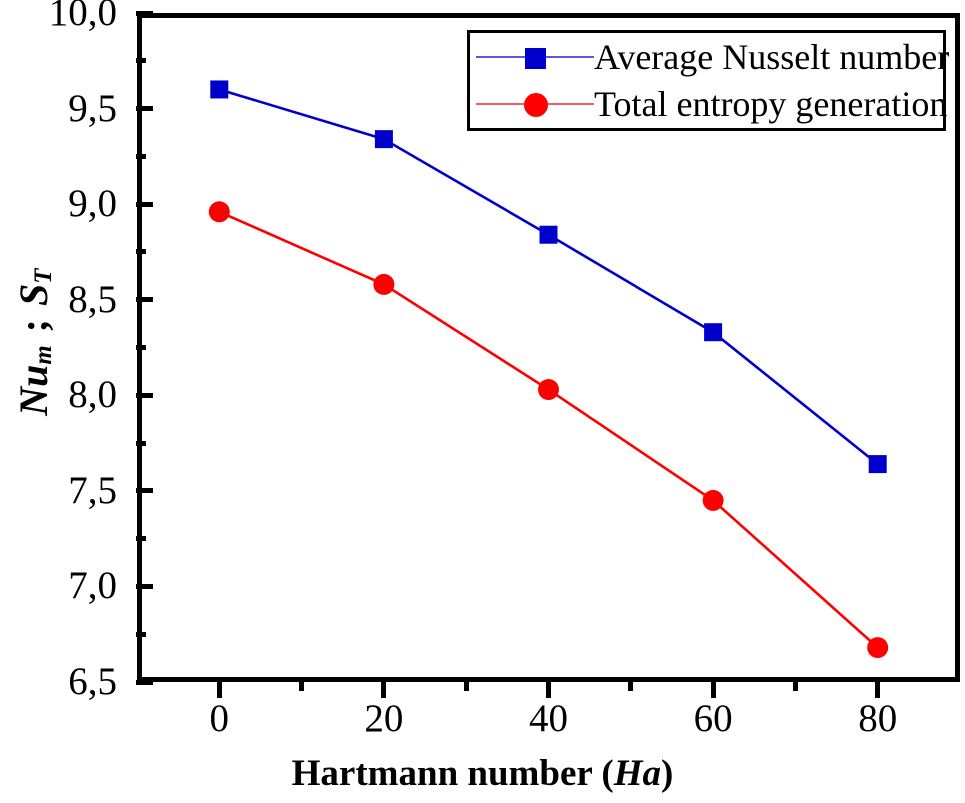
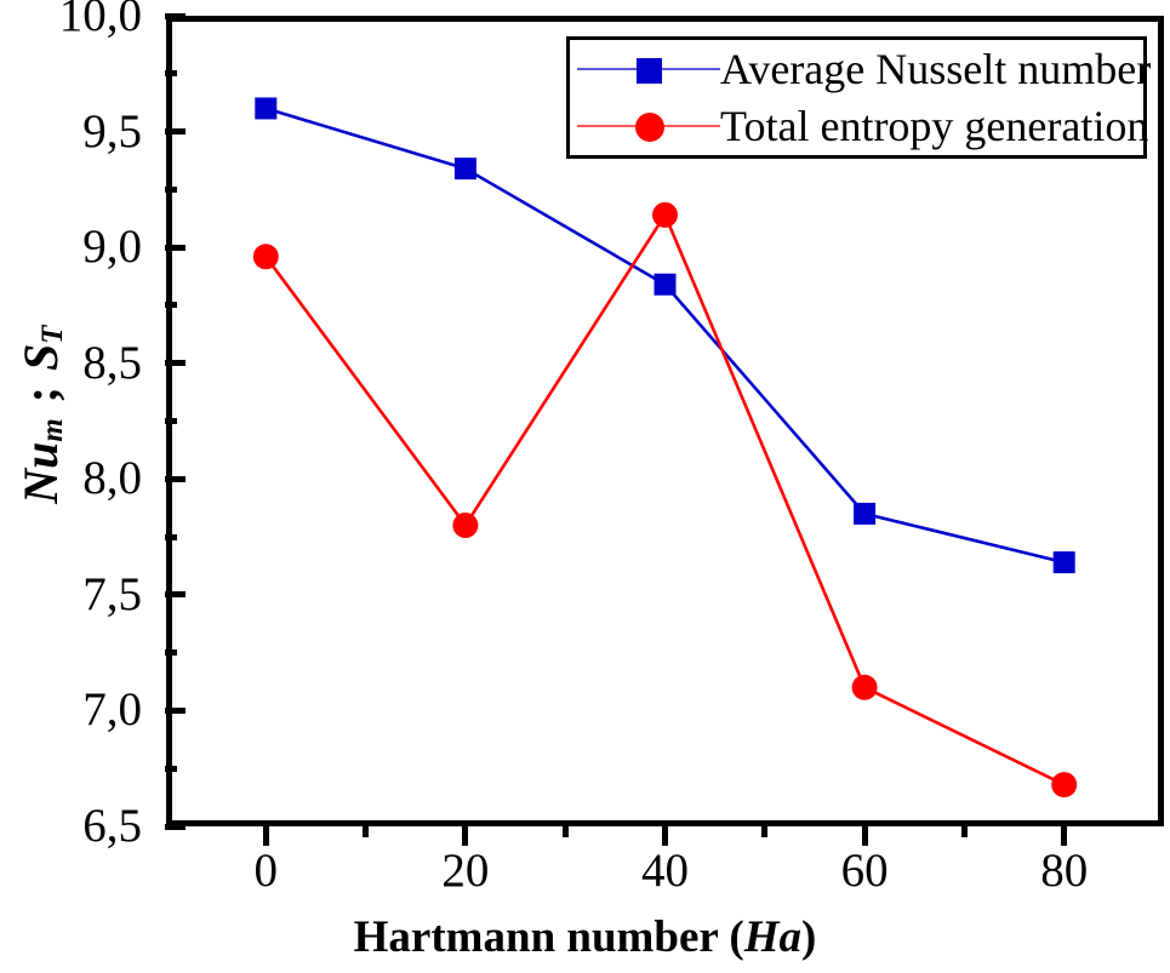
Total entropy generation/20: 8,58 -> 7,80
Total entropy generation/40: 8,03 -> 9,14
Average Nusselt number/60: 8,33 -> 7,85
Total entropy generation/60: 7,45 -> 7,10
